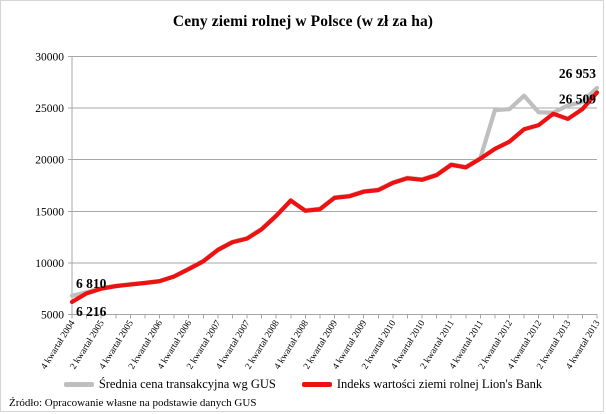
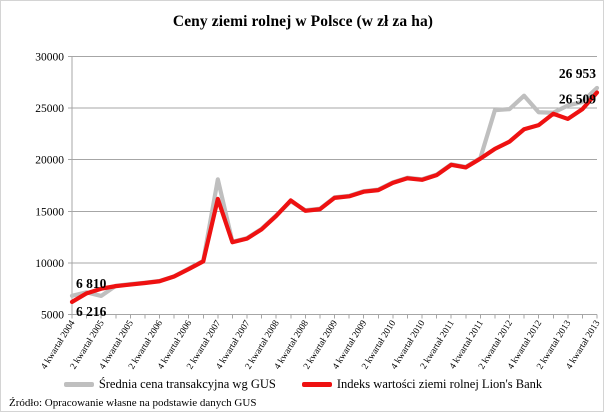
Średnia cena transakcyjna wg GUS/2 kwartał 2005: 7600 -> 6800
Średnia cena transakcyjna wg GUS/2 kwartał 2007: 11300 -> 18100
Indeks wartości ziemi rolnej Lion's Bank/2 kwartał 2007: 11200 -> 16200
